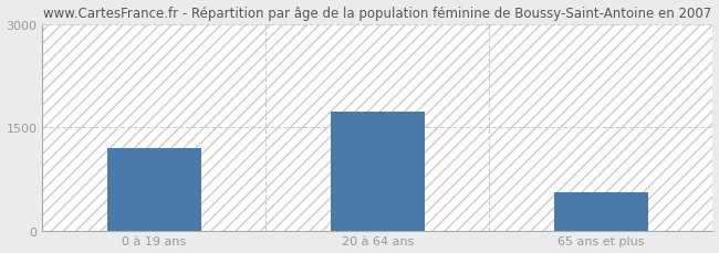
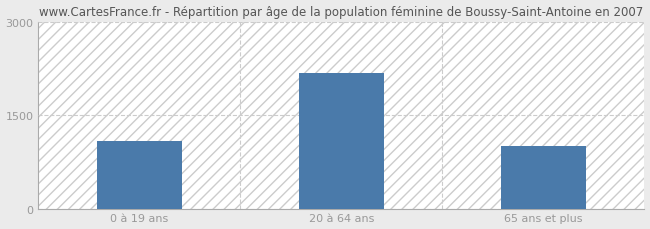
0 à 19 ans: 1200 -> 1080
20 à 64 ans: 1720 -> 2180
65 ans et plus: 550 -> 1000
